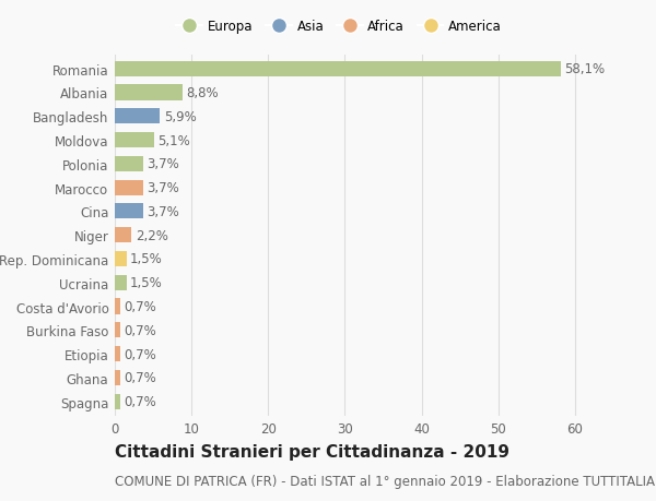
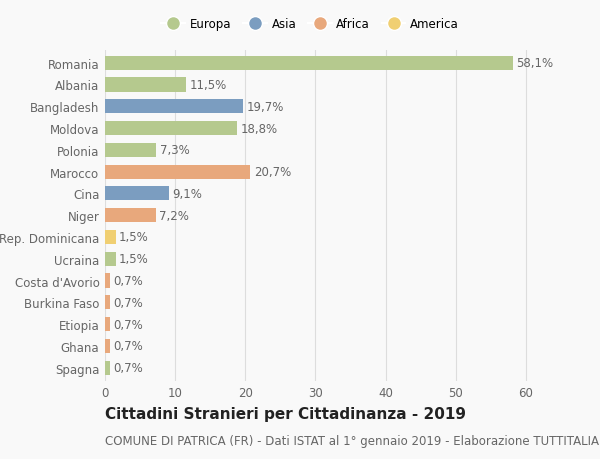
Albania: 8,8% -> 11,5%
Bangladesh: 5,9% -> 19,7%
Moldova: 5,1% -> 18,8%
Polonia: 3,7% -> 7,3%
Marocco: 3,7% -> 20,7%
Cina: 3,7% -> 9,1%
Niger: 2,2% -> 7,2%
